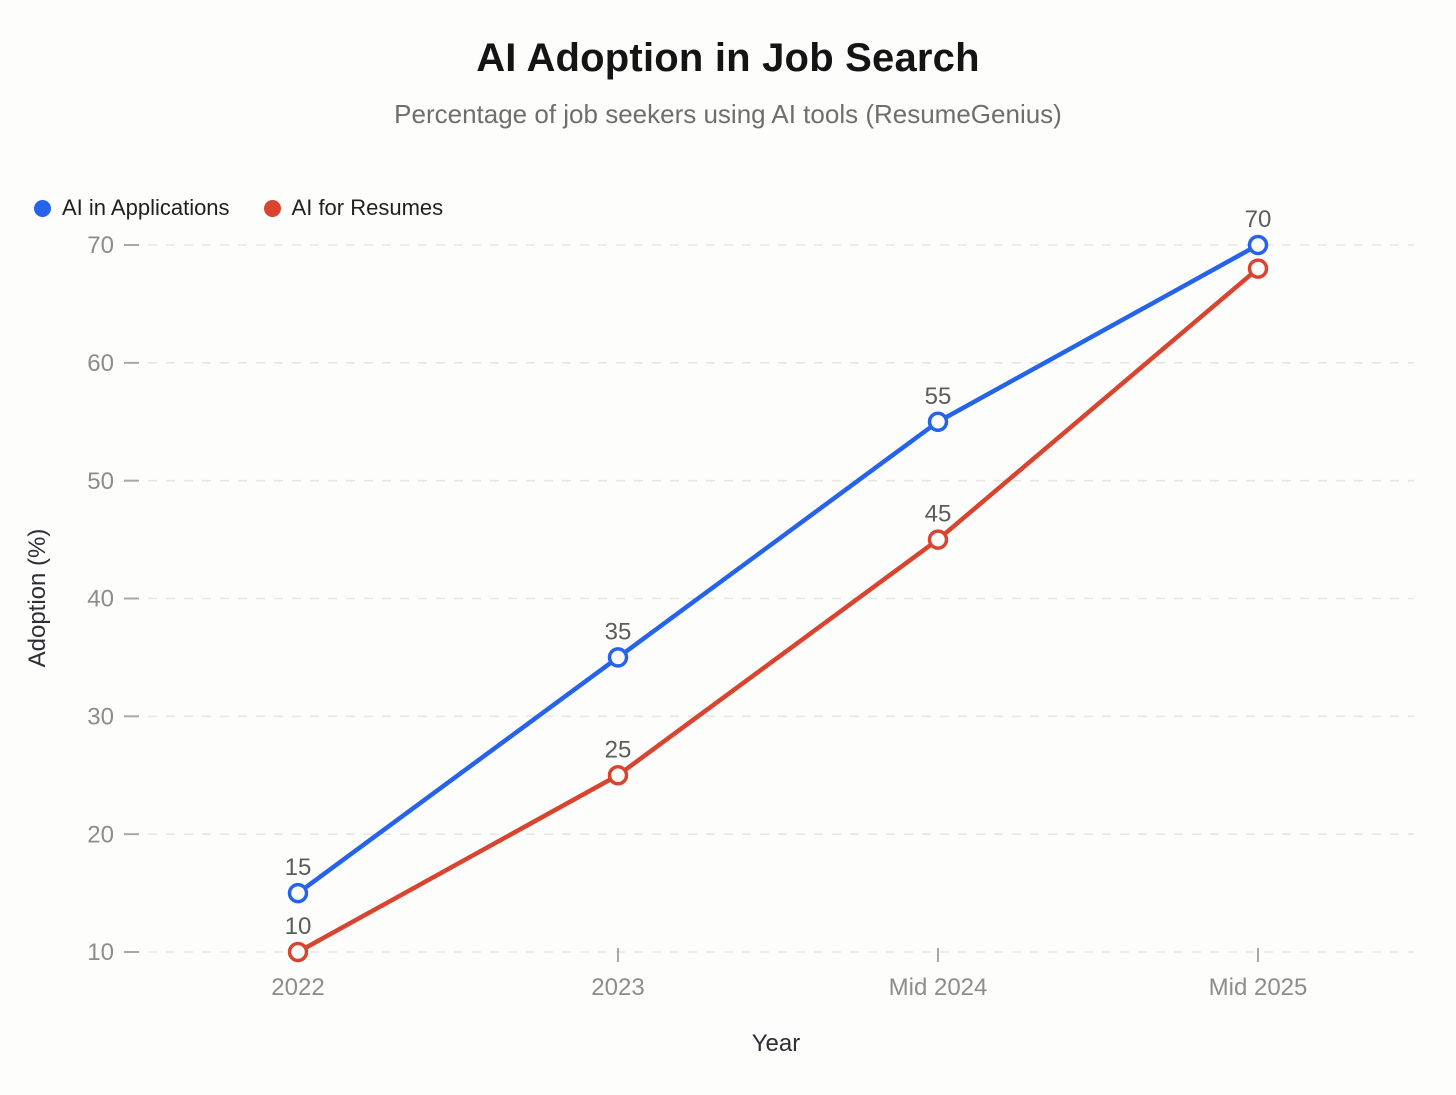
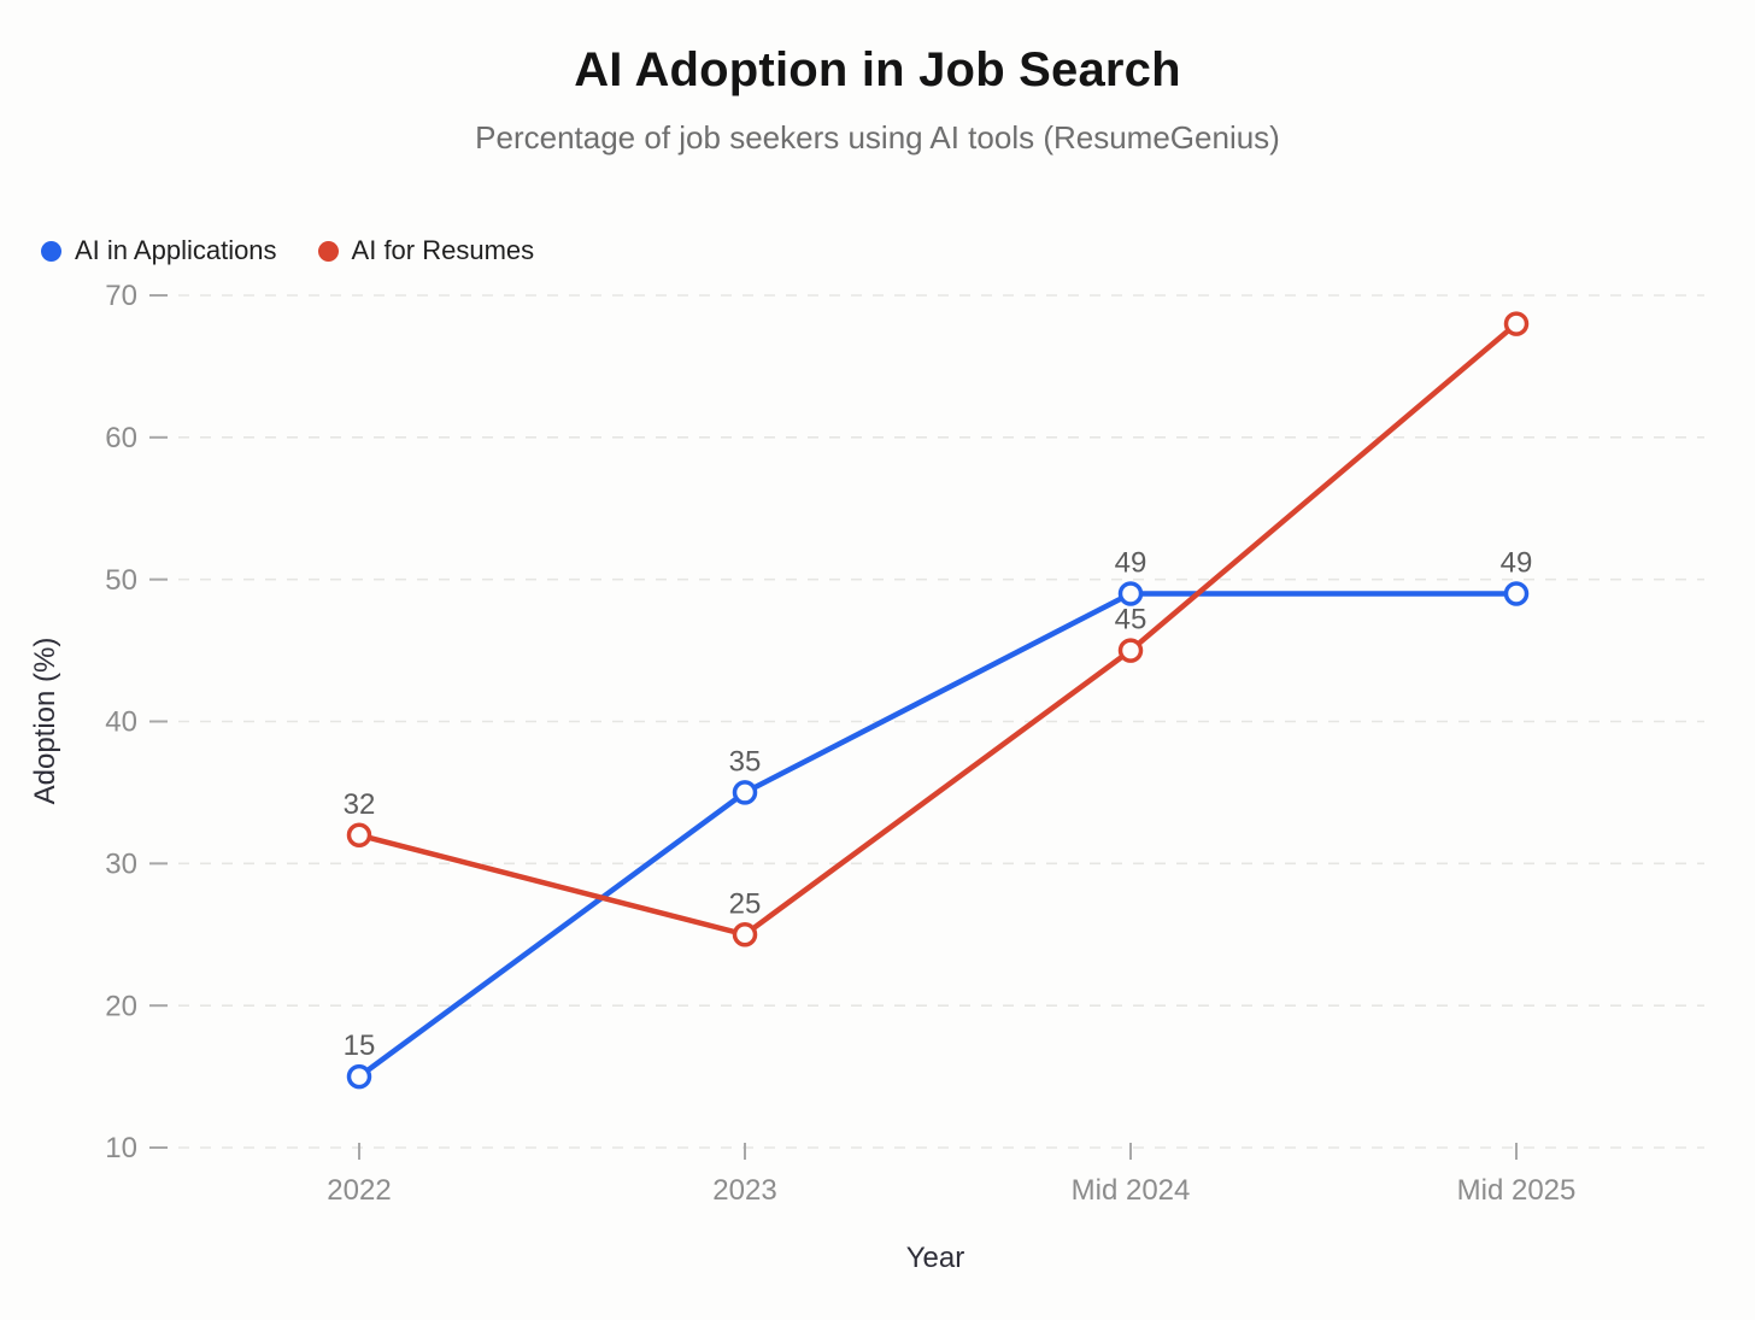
AI for Resumes/2022: 10 -> 32
AI in Applications/Mid 2024: 55 -> 49
AI in Applications/Mid 2025: 70 -> 49
